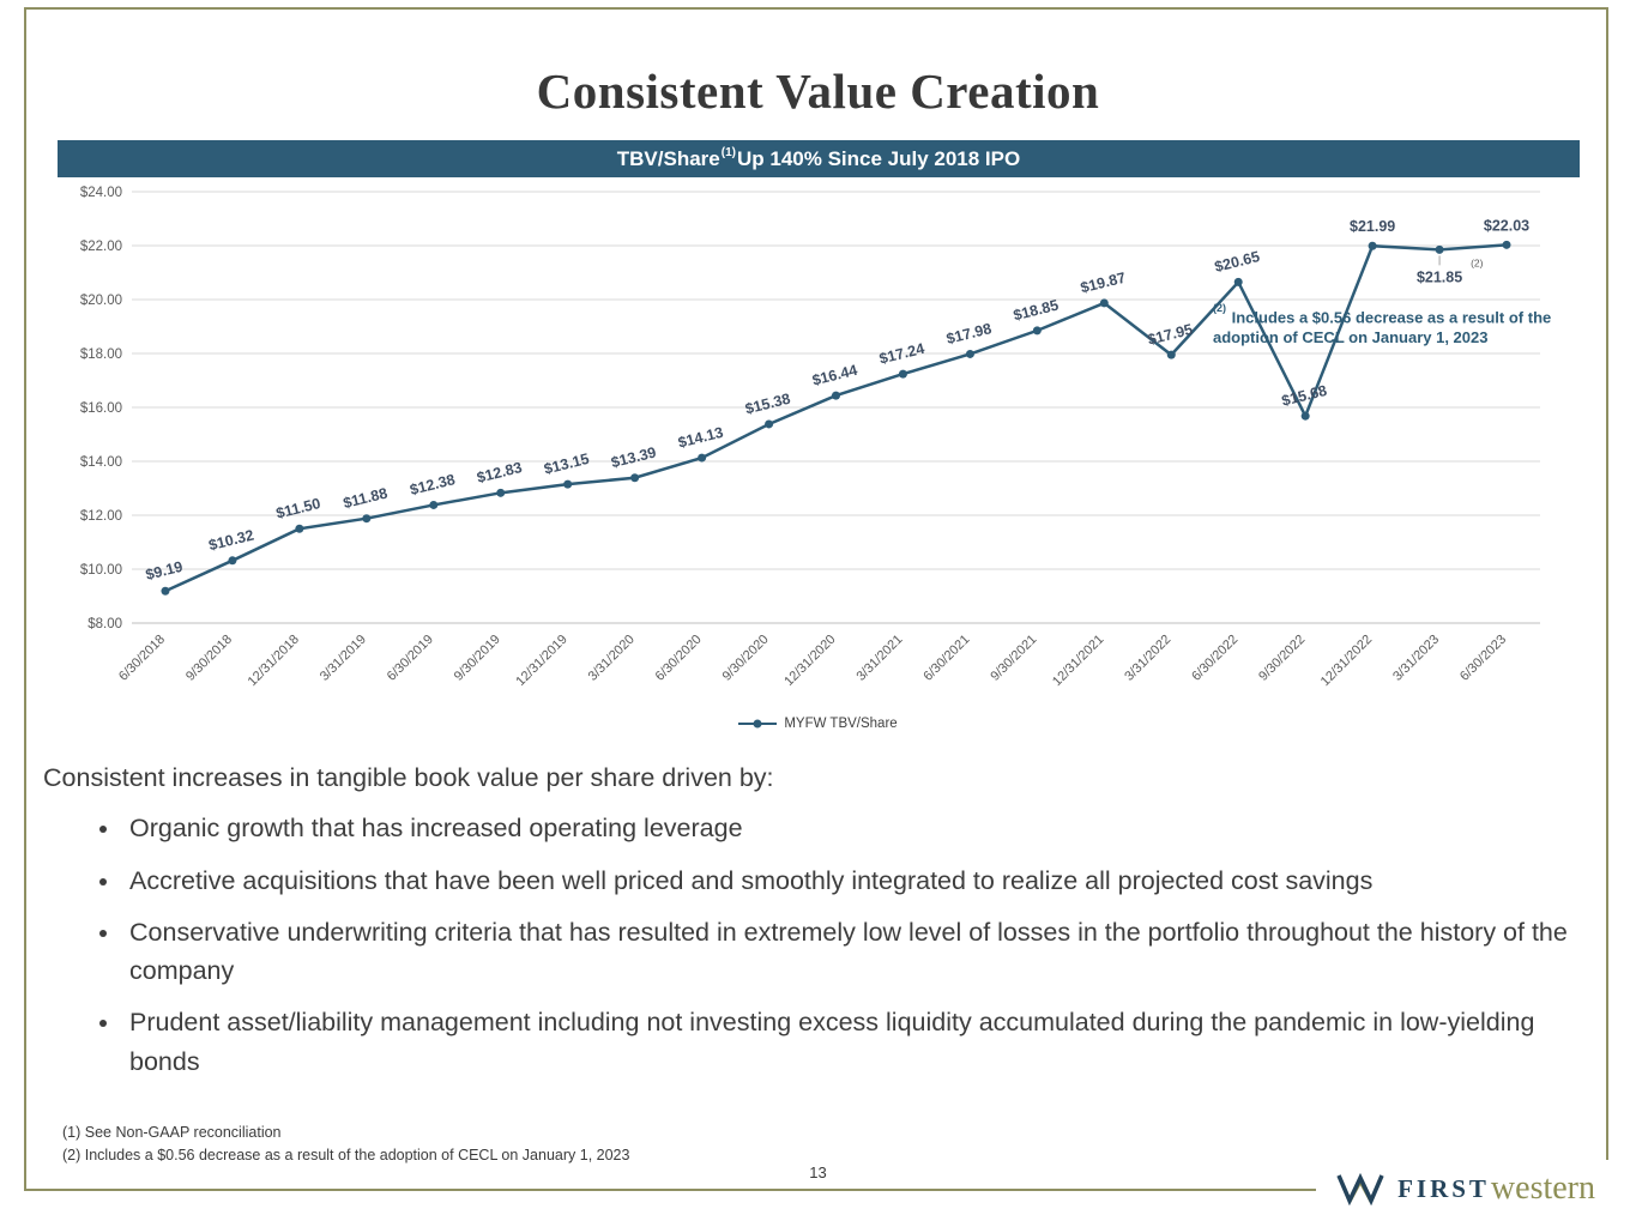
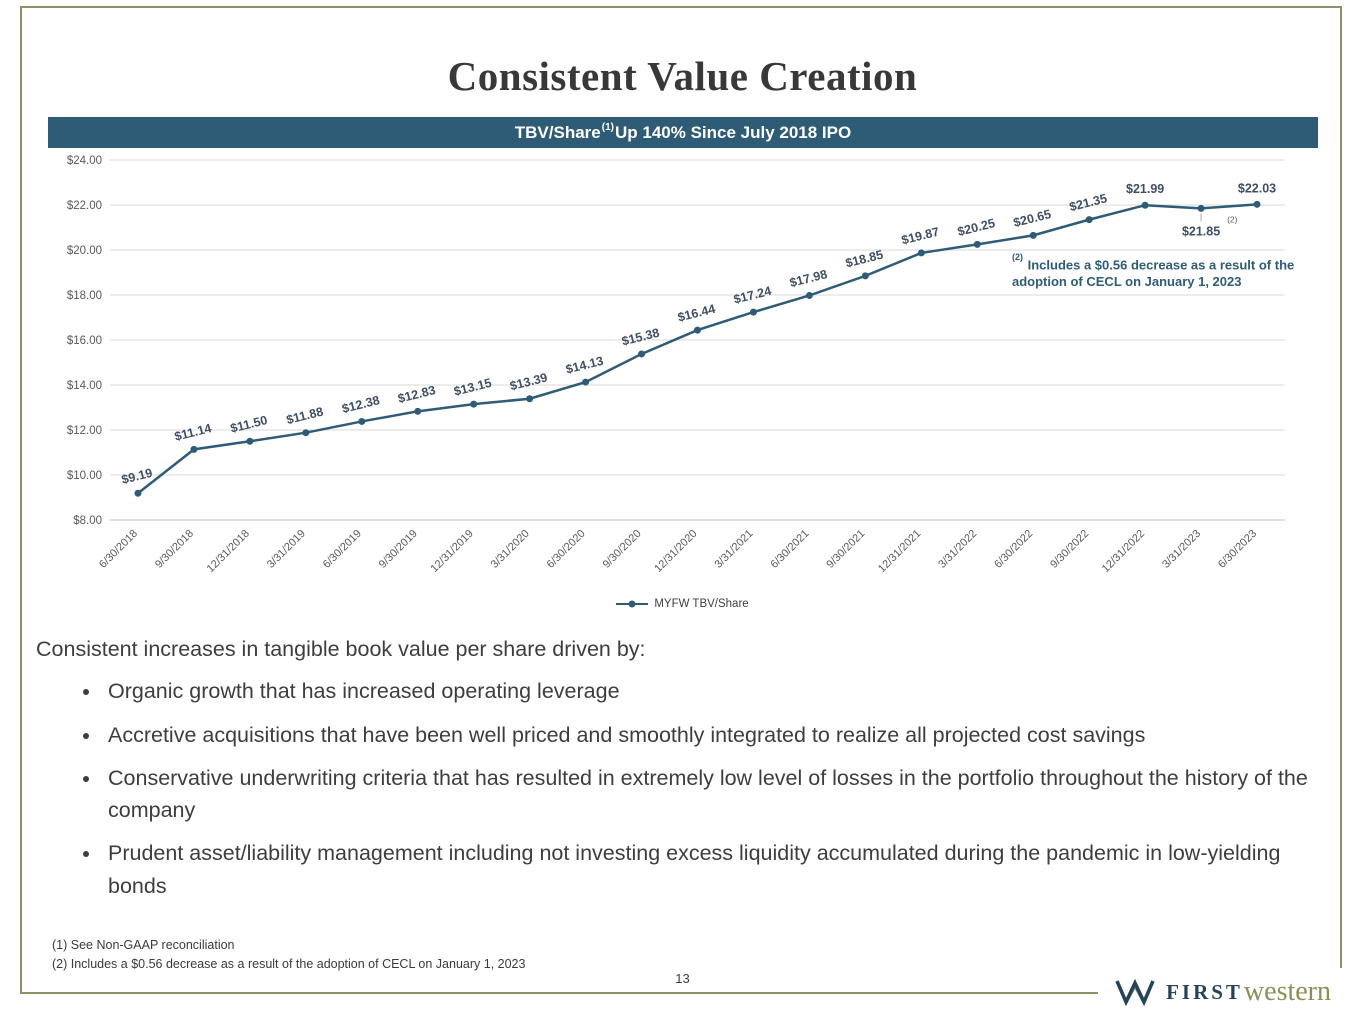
9/30/2018: $10.32 -> $11.14
3/31/2022: $17.95 -> $20.25
9/30/2022: $15.68 -> $21.35
